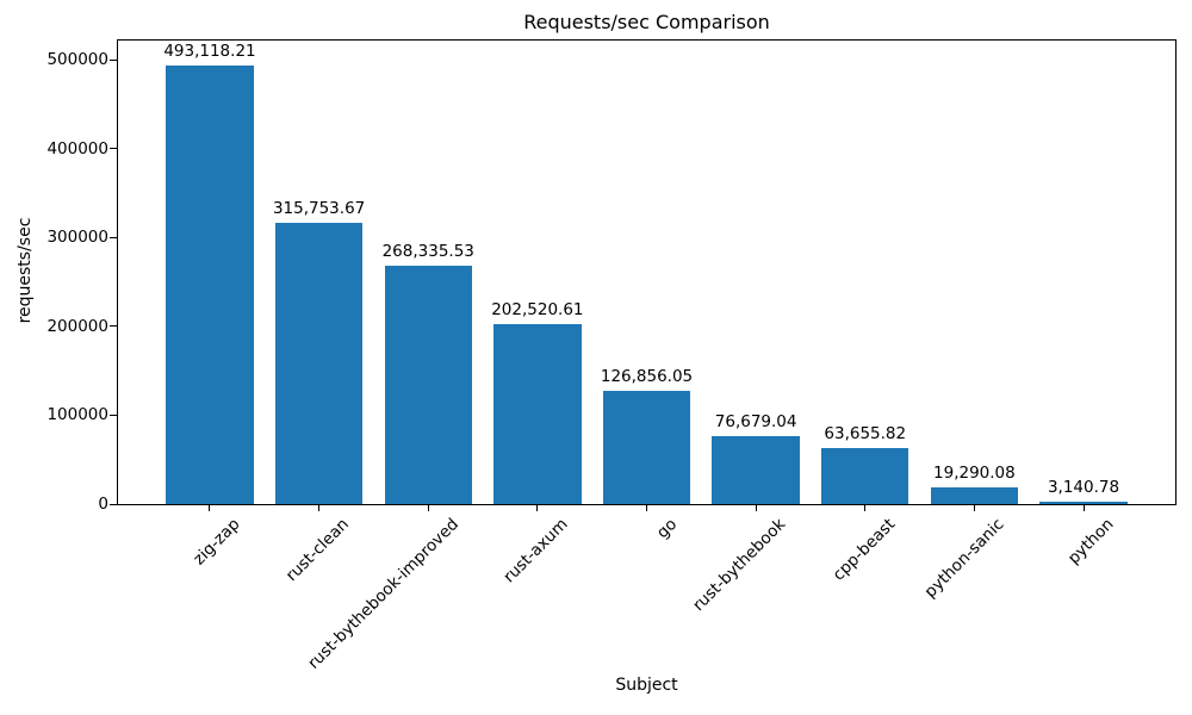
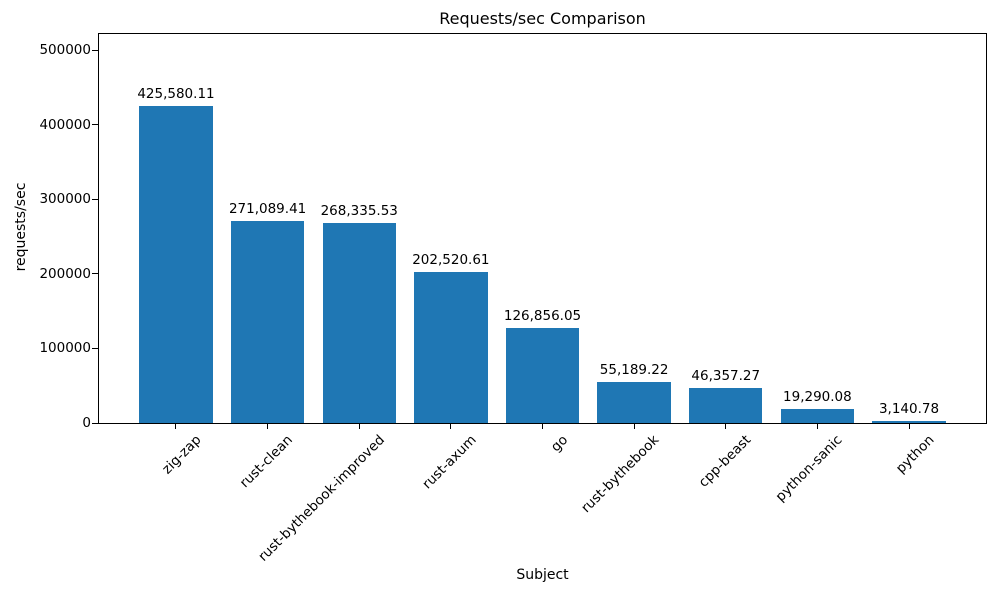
zig-zap: 493,118.21 -> 425,580.11
rust-clean: 315,753.67 -> 271,089.41
rust-bythebook: 76,679.04 -> 55,189.22
cpp-beast: 63,655.82 -> 46,357.27
